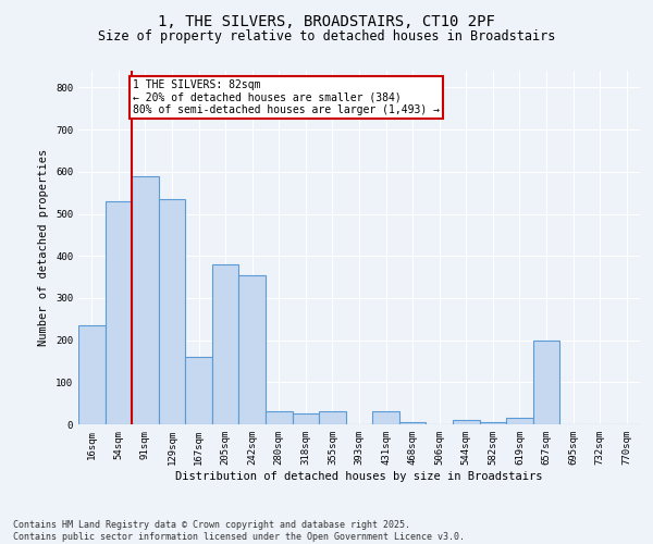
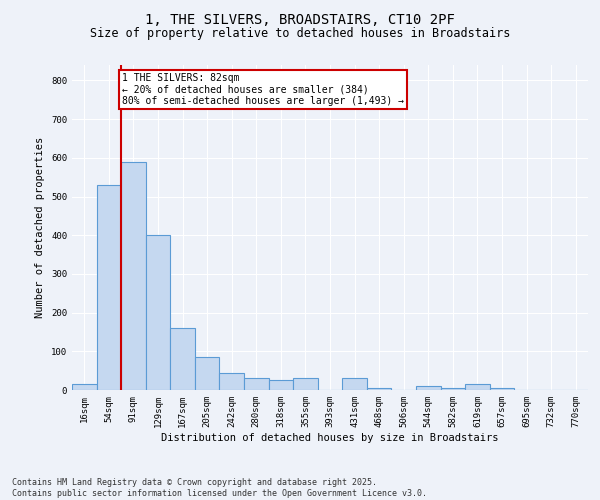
16sqm: 235 -> 15
129sqm: 535 -> 400
205sqm: 380 -> 85
242sqm: 355 -> 45
657sqm: 200 -> 5
